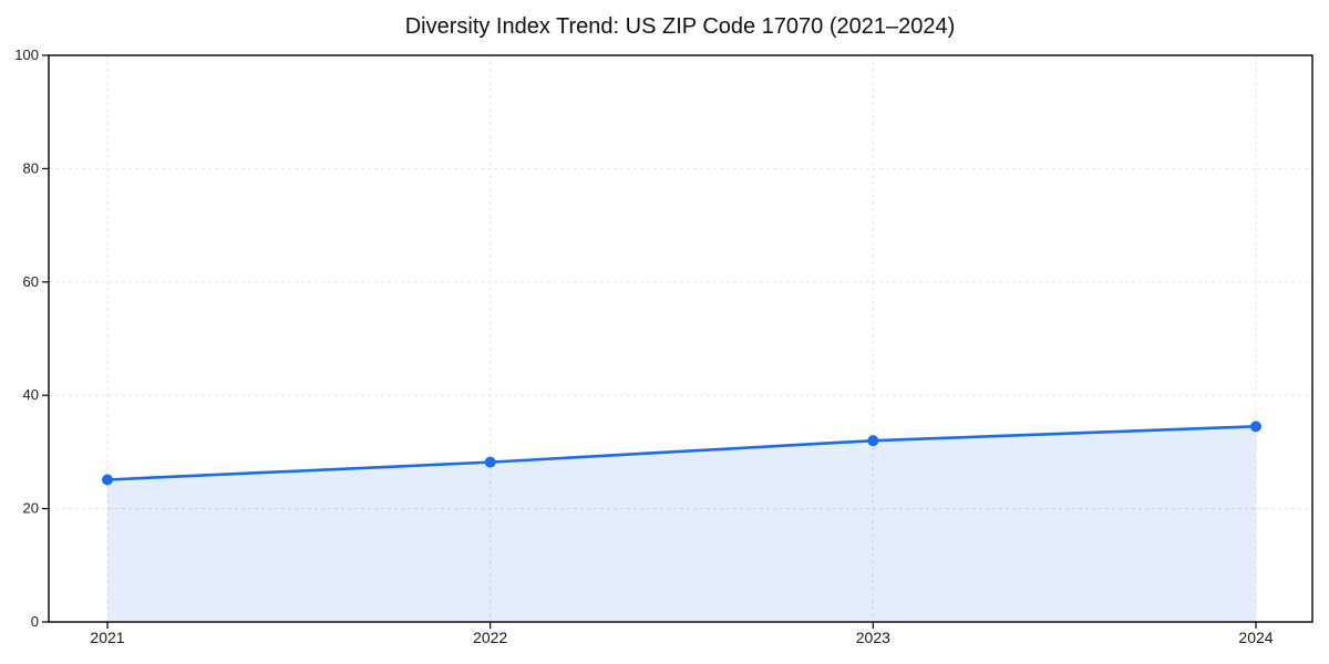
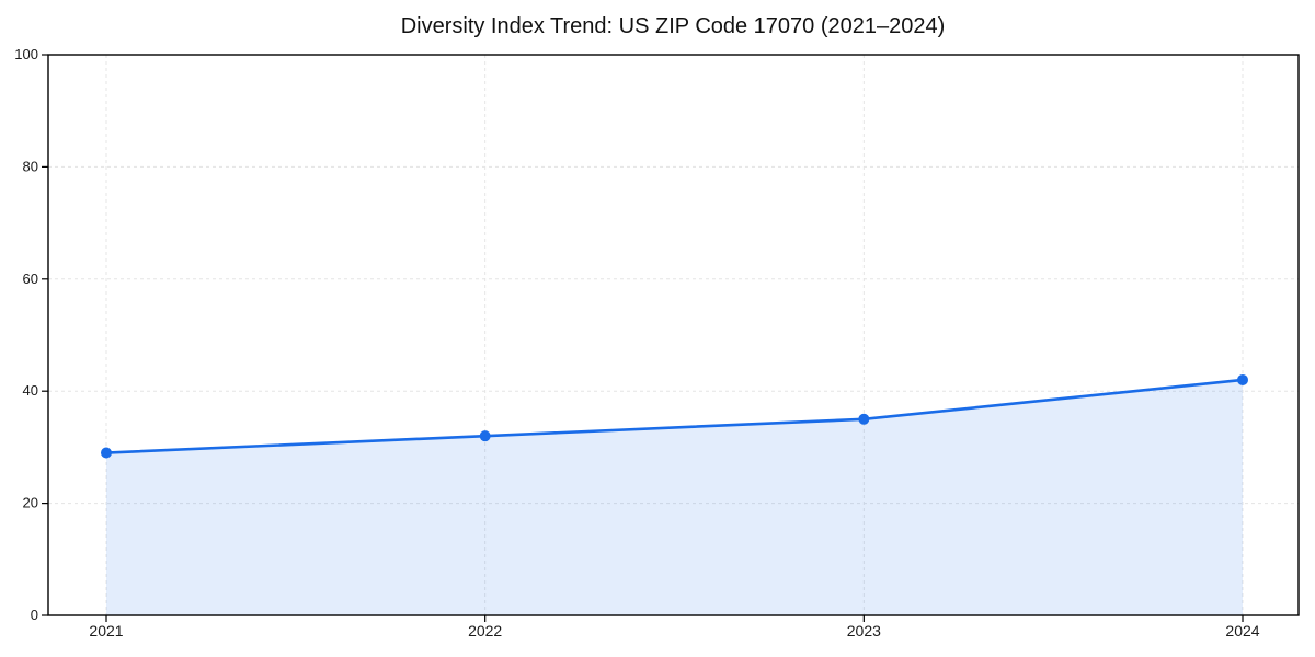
2021: 25 -> 29
2022: 28 -> 32
2023: 32 -> 35
2024: 34 -> 42
